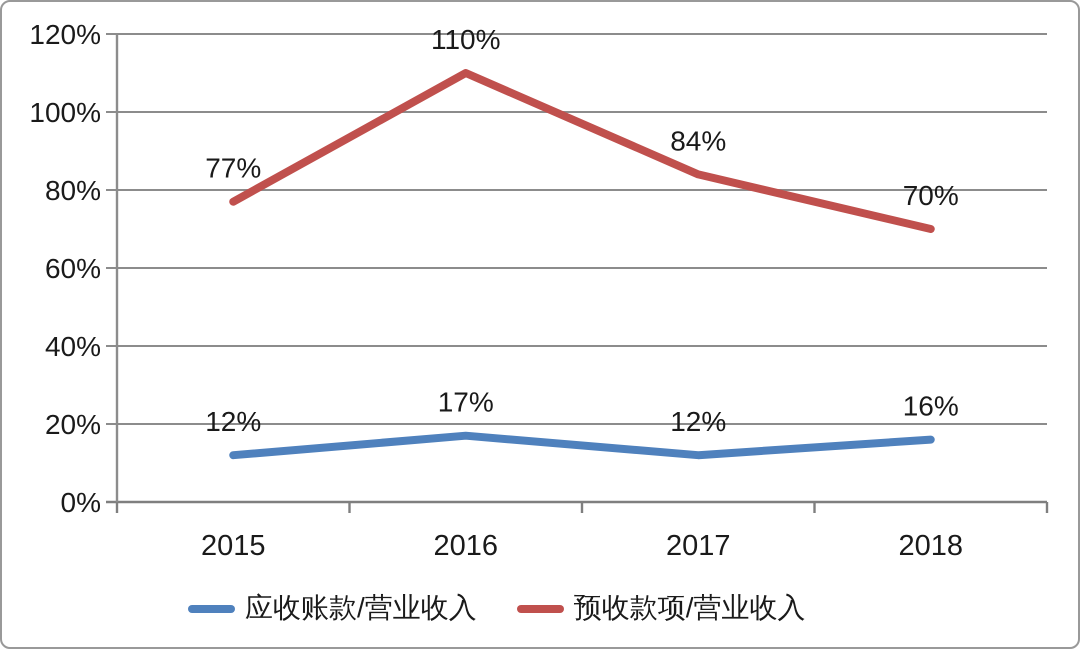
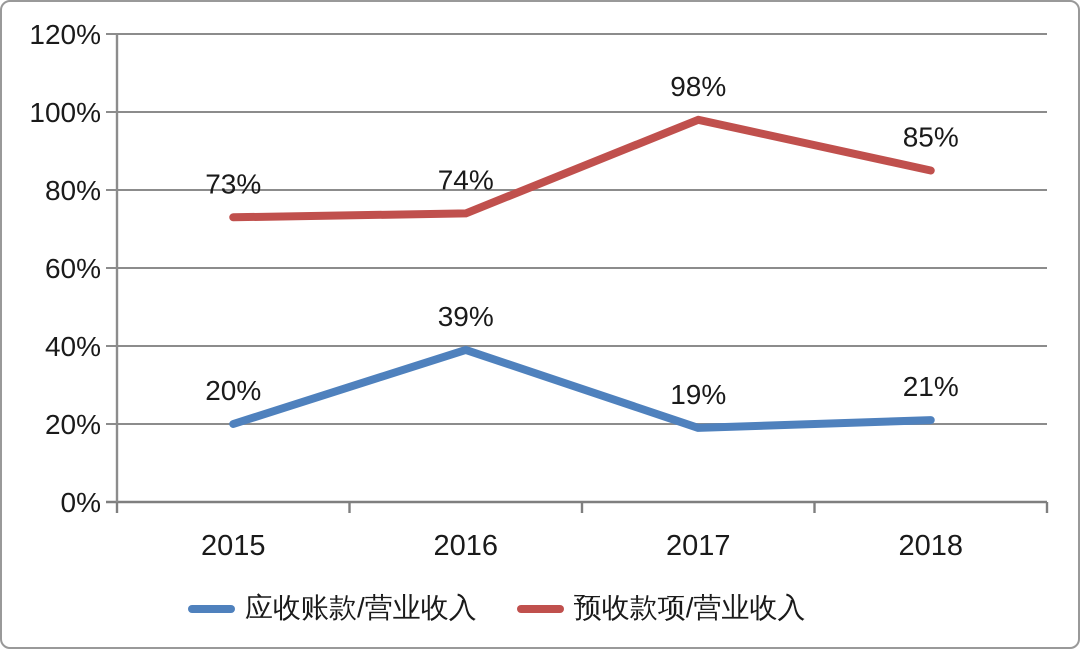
应收账款/营业收入/2015: 12% -> 20%
预收款项/营业收入/2015: 77% -> 73%
应收账款/营业收入/2016: 17% -> 39%
预收款项/营业收入/2016: 110% -> 74%
应收账款/营业收入/2017: 12% -> 19%
预收款项/营业收入/2017: 84% -> 98%
应收账款/营业收入/2018: 16% -> 21%
预收款项/营业收入/2018: 70% -> 85%
